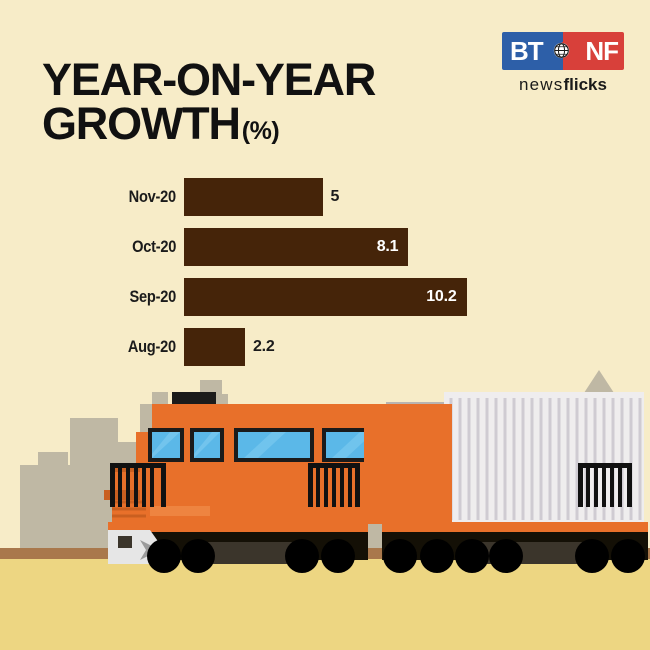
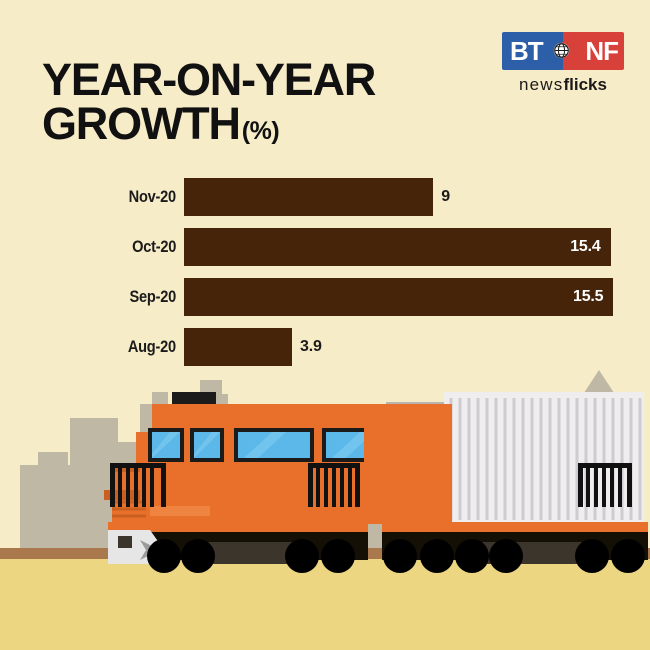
Nov-20: 5 -> 9
Oct-20: 8.1 -> 15.4
Sep-20: 10.2 -> 15.5
Aug-20: 2.2 -> 3.9
